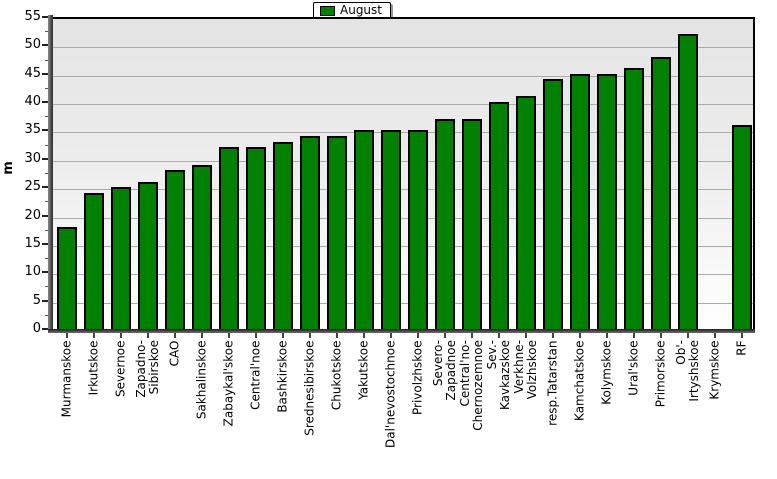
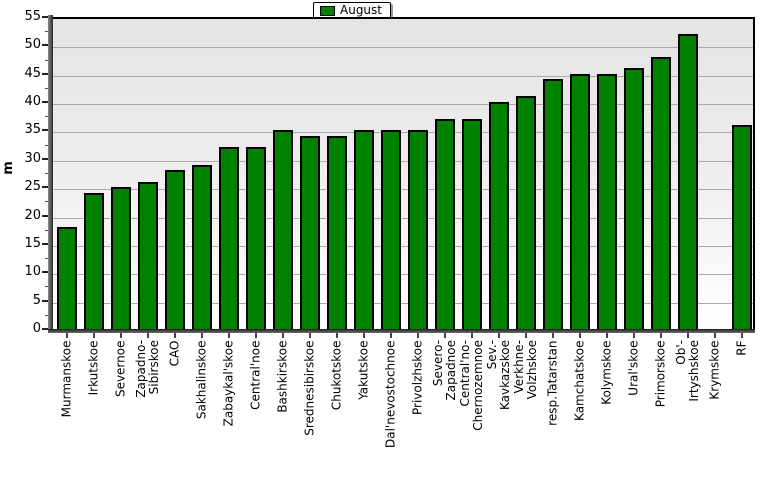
Bashkirskoe: 33 -> 35
